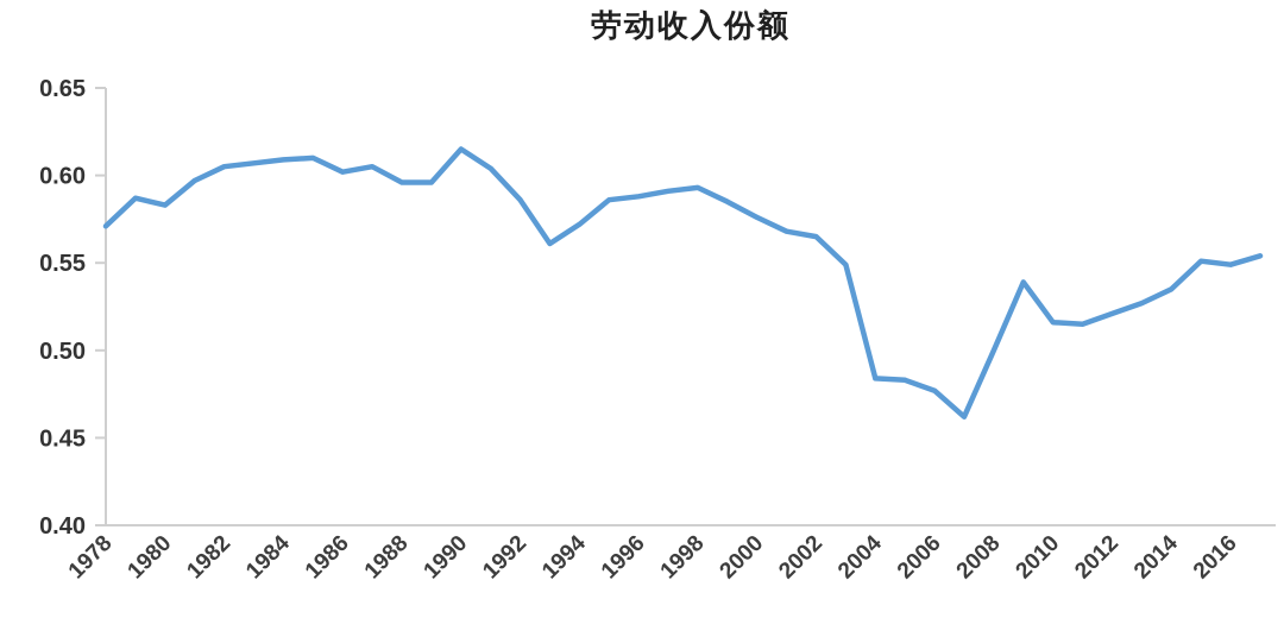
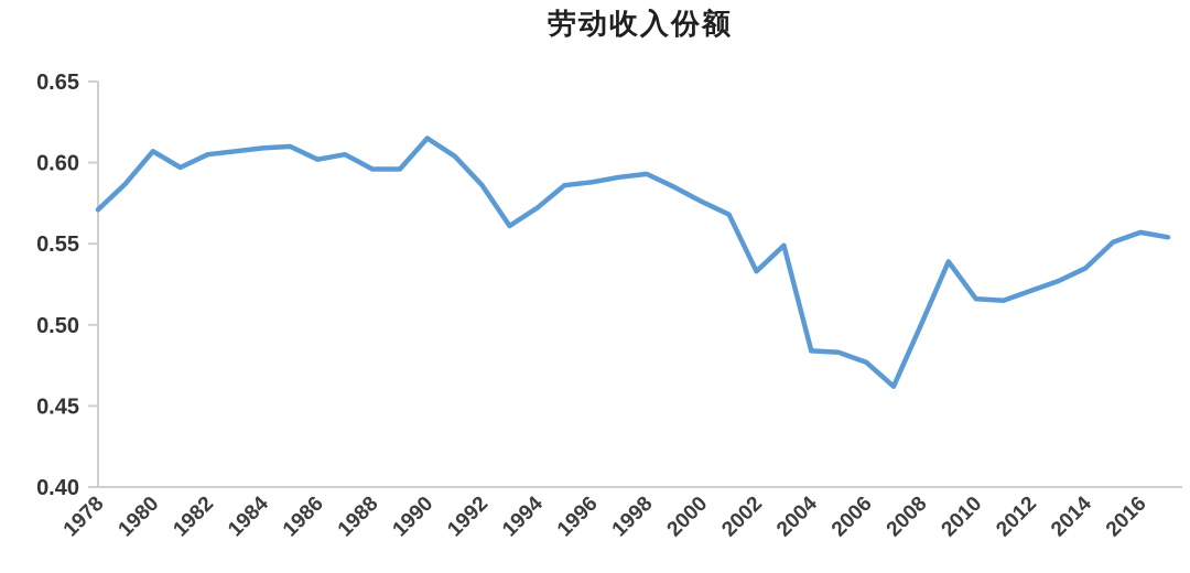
1980: 0.583 -> 0.607
2002: 0.565 -> 0.533
2016: 0.549 -> 0.557
